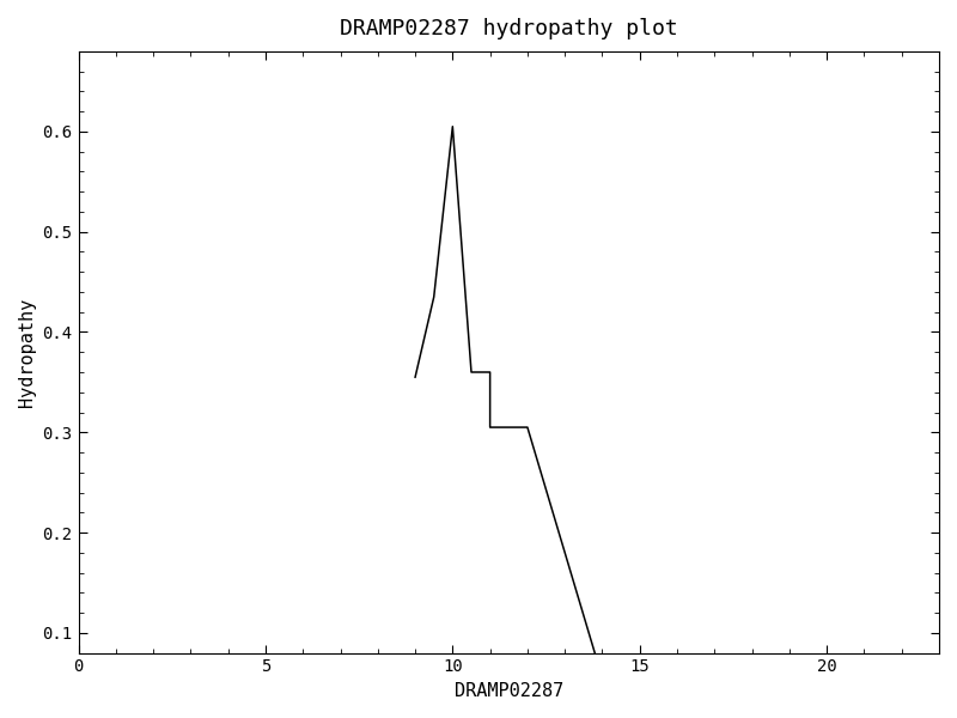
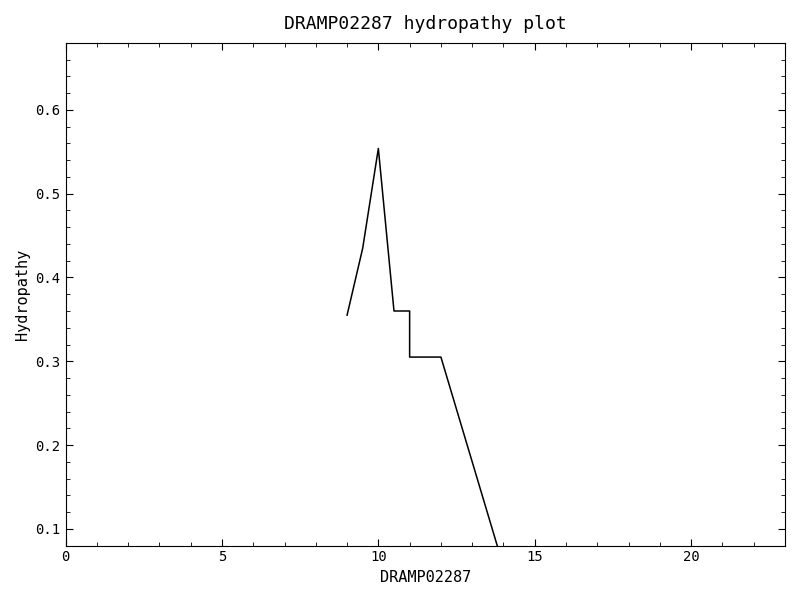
10: 0.605 -> 0.554
